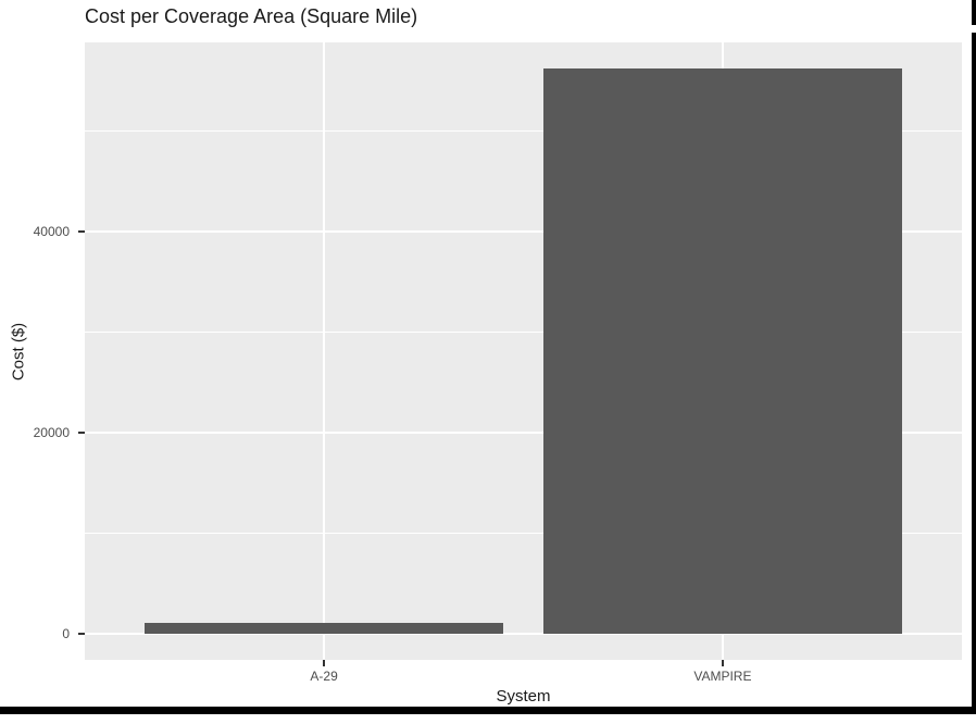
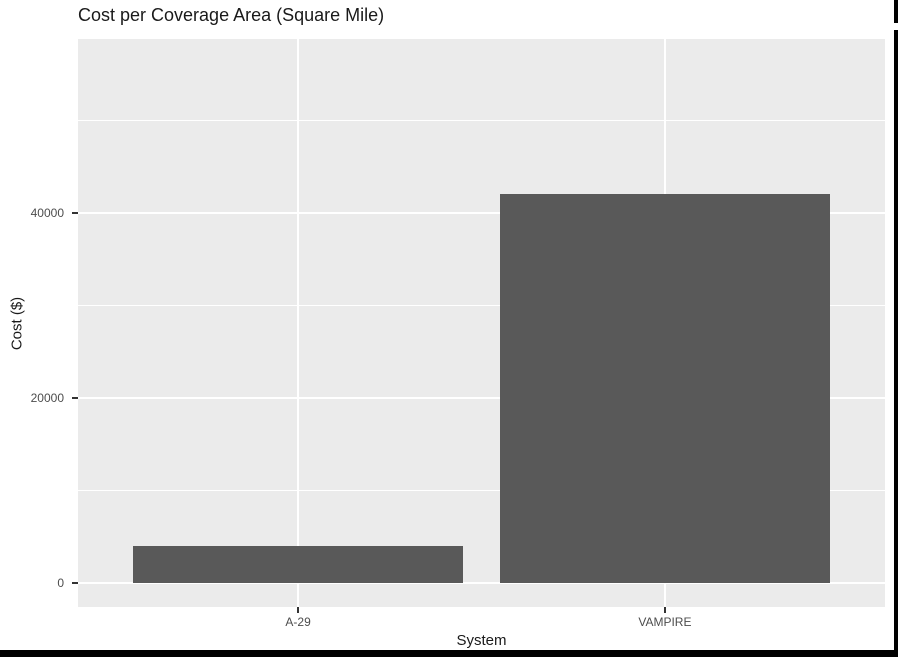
A-29: 1000 -> 4000
VAMPIRE: 56000 -> 42000
